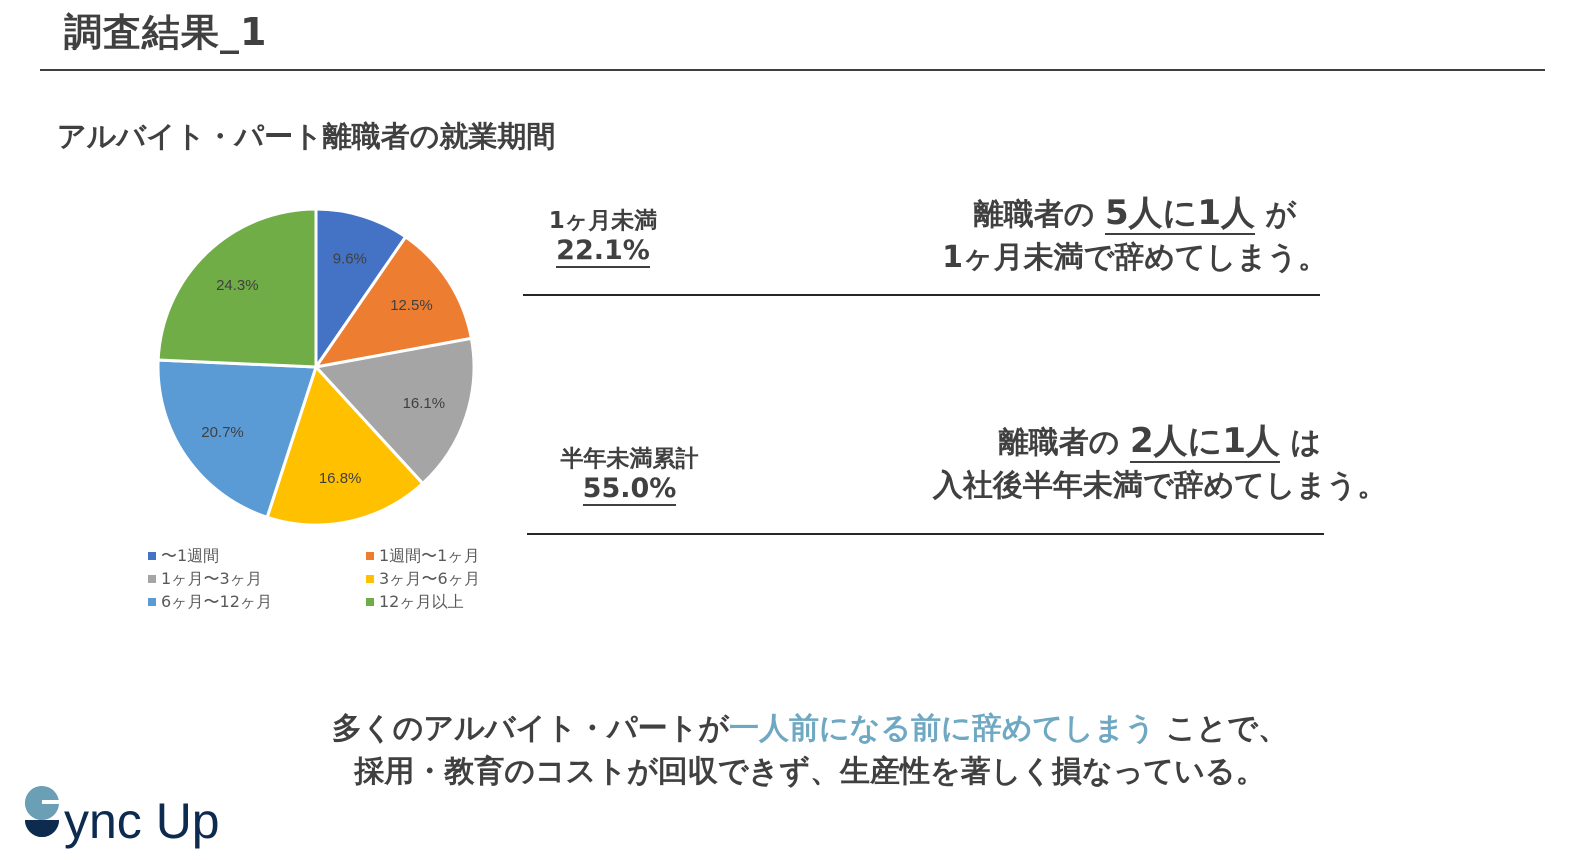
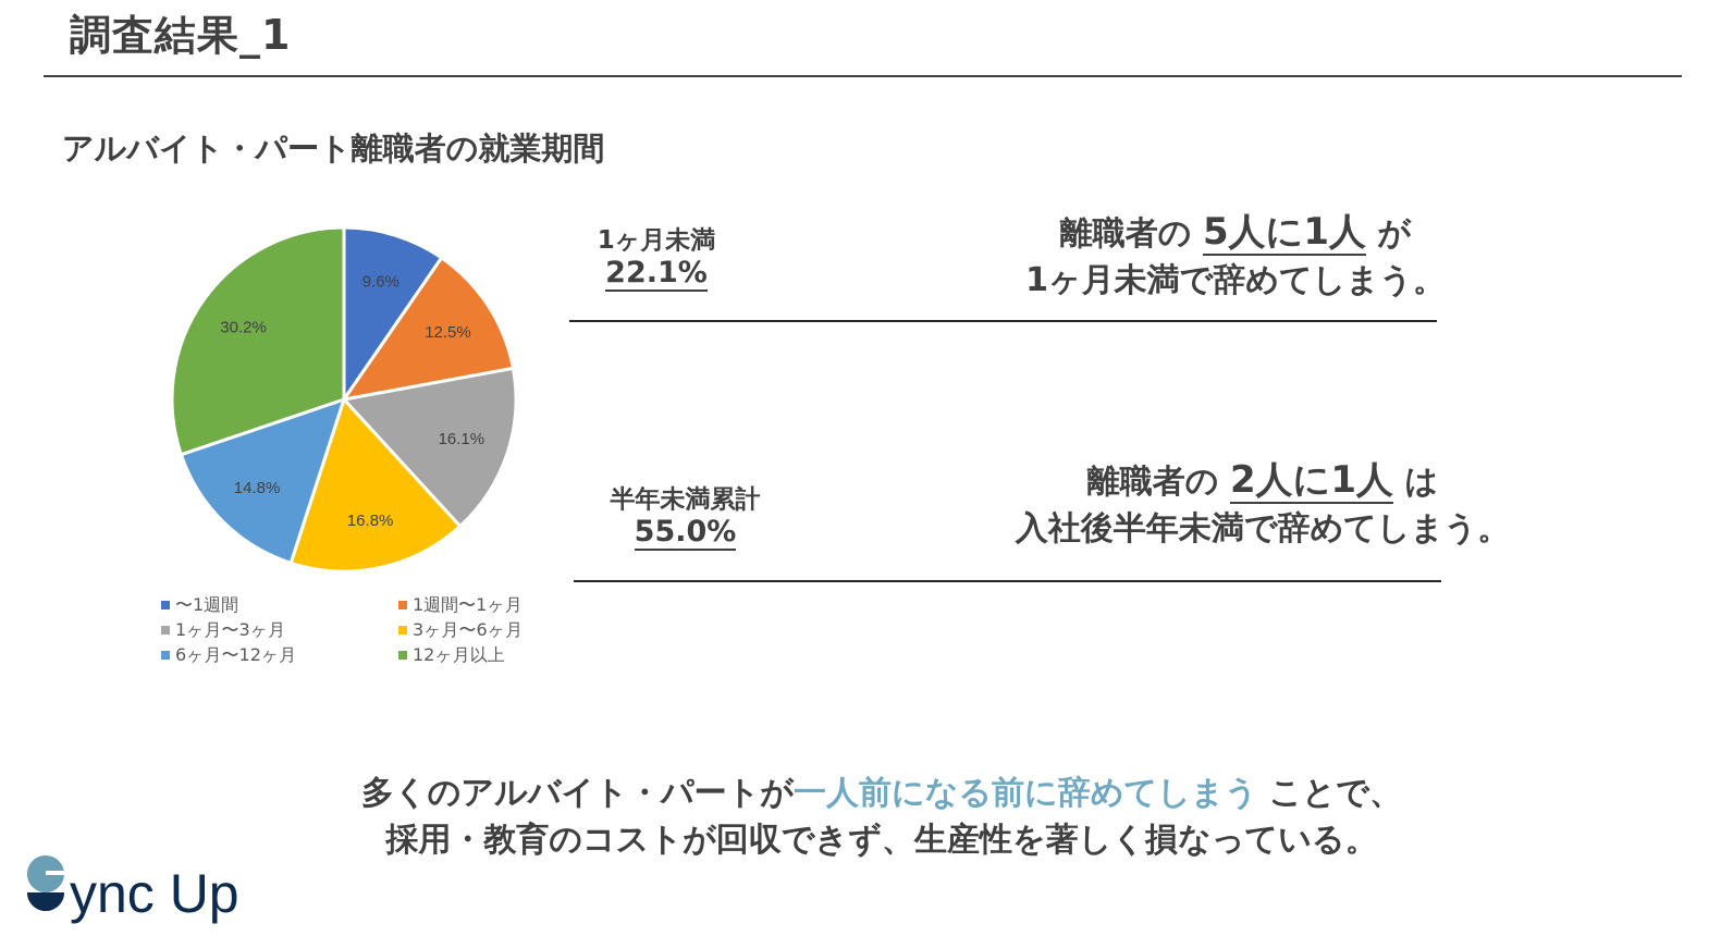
6ヶ月〜12ヶ月: 20.7% -> 14.8%
12ヶ月以上: 24.3% -> 30.2%
